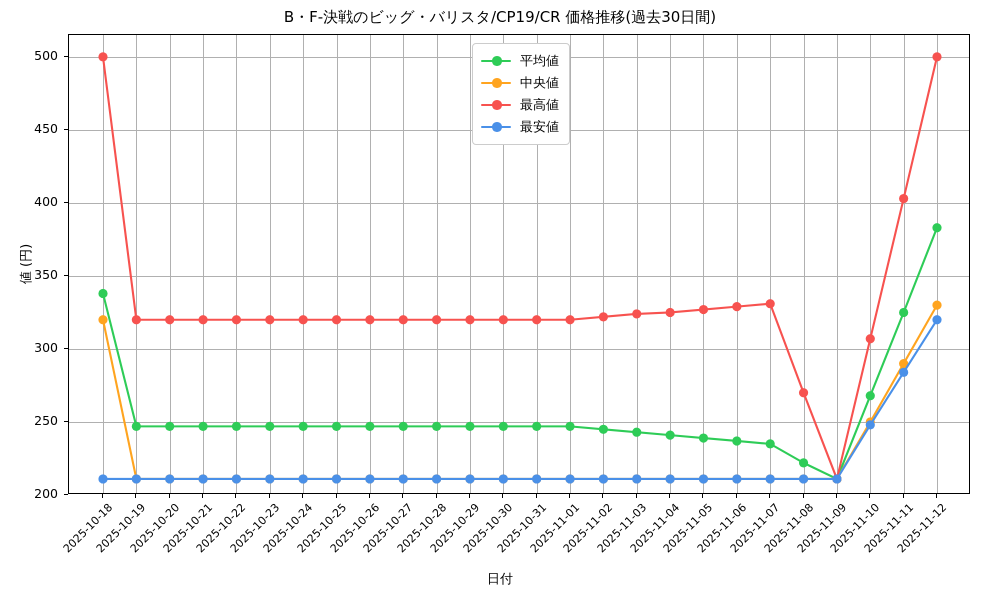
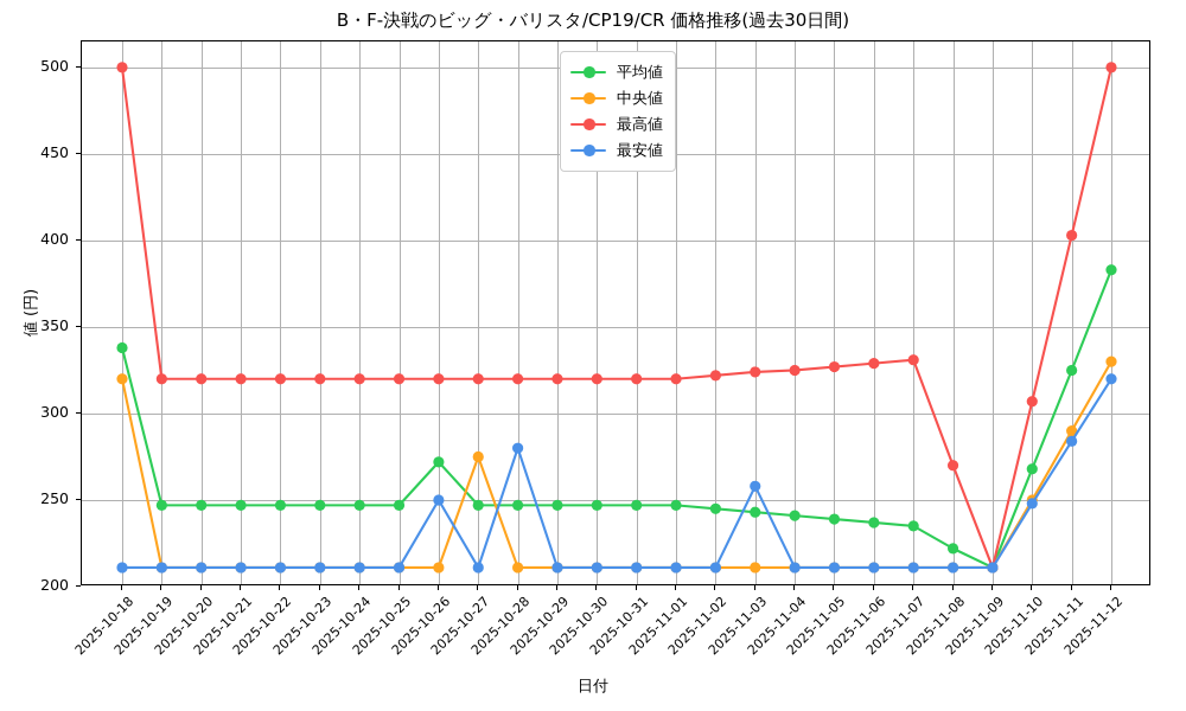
平均値/2025-10-26: 247 -> 272
最安値/2025-10-26: 211 -> 250
中央値/2025-10-27: 211 -> 275
最安値/2025-10-28: 211 -> 280
最安値/2025-11-03: 211 -> 258
